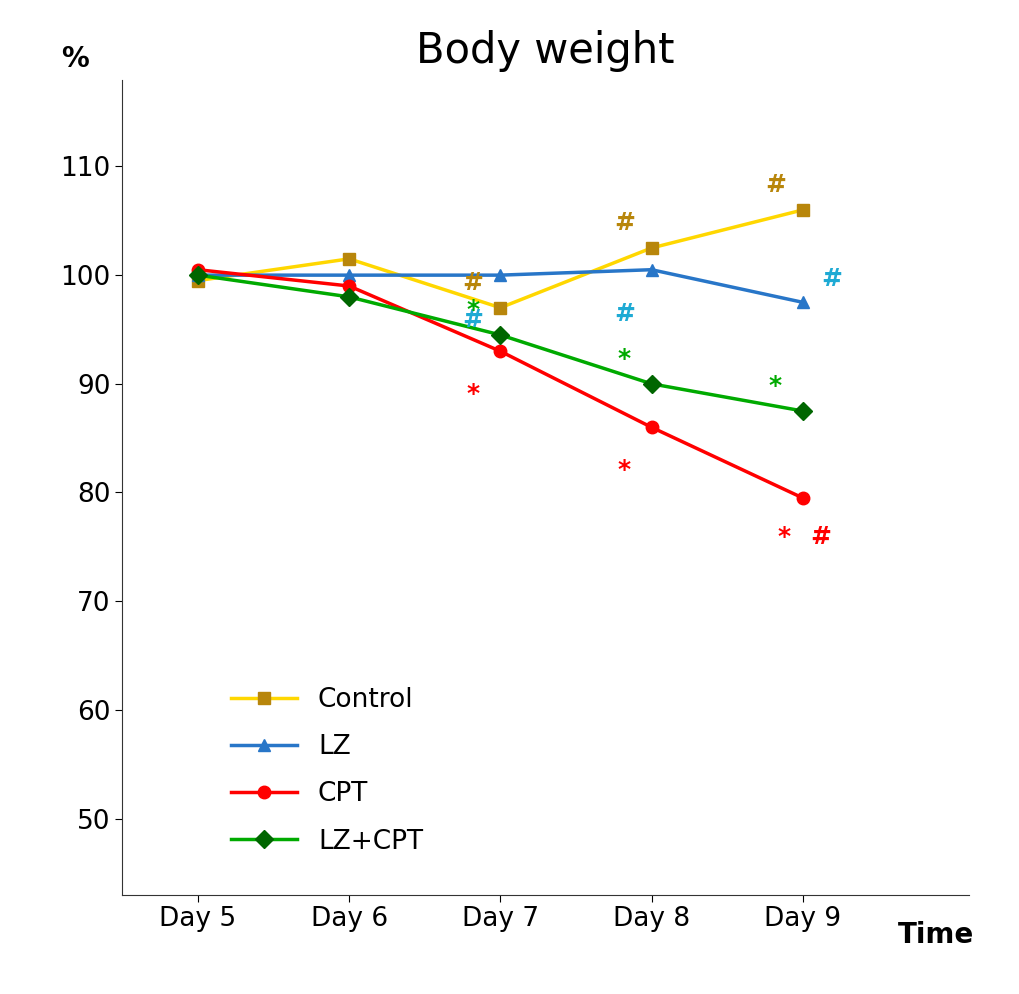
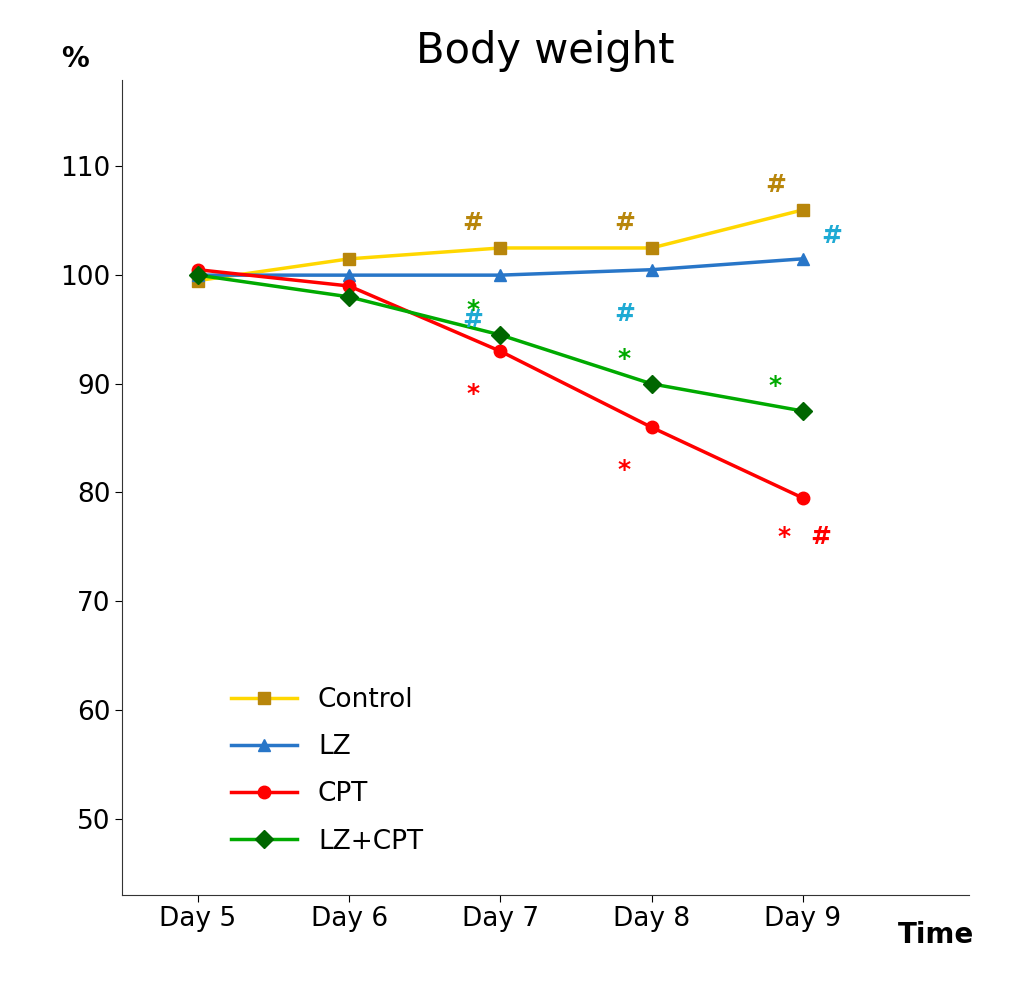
Control/Day 7: 97.0 -> 102.5
LZ/Day 9: 97.5 -> 101.5
